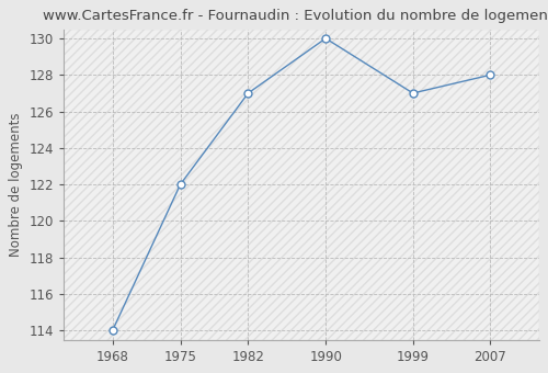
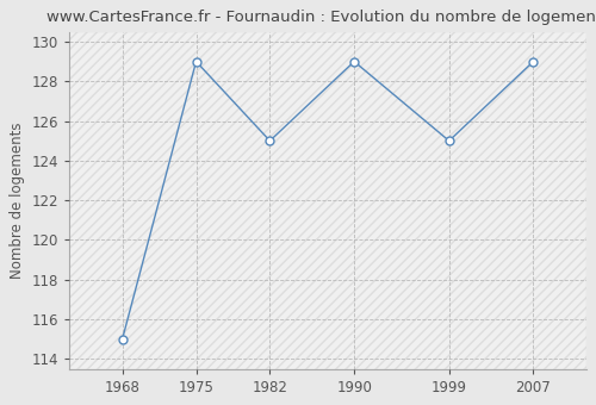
1968: 114 -> 115
1975: 122 -> 129
1982: 127 -> 125
1990: 130 -> 129
1999: 127 -> 125
2007: 128 -> 129
